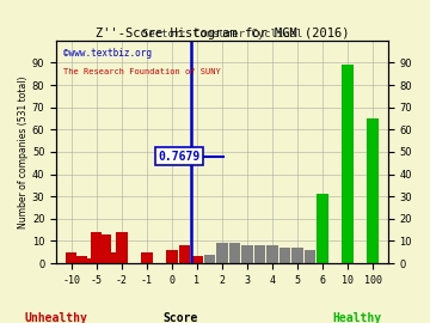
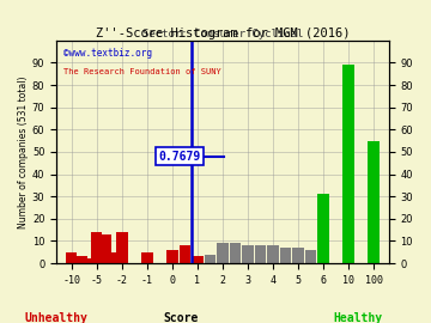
100: 65 -> 55
